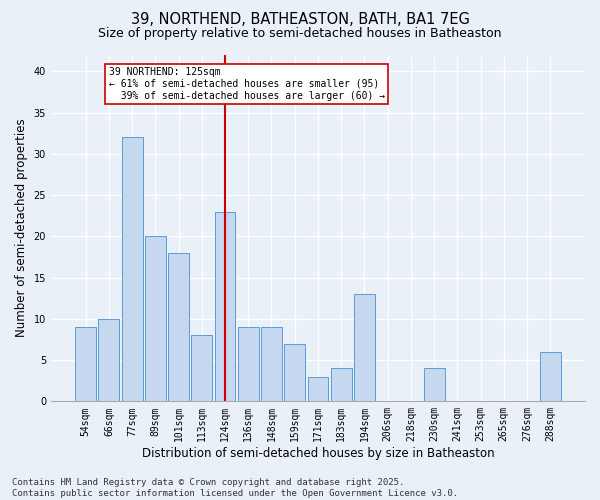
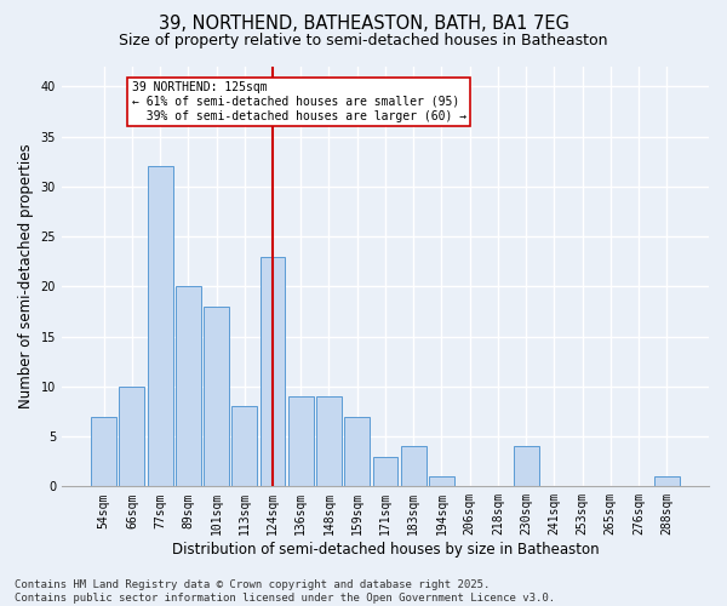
54sqm: 9 -> 7
194sqm: 13 -> 1
288sqm: 6 -> 1
